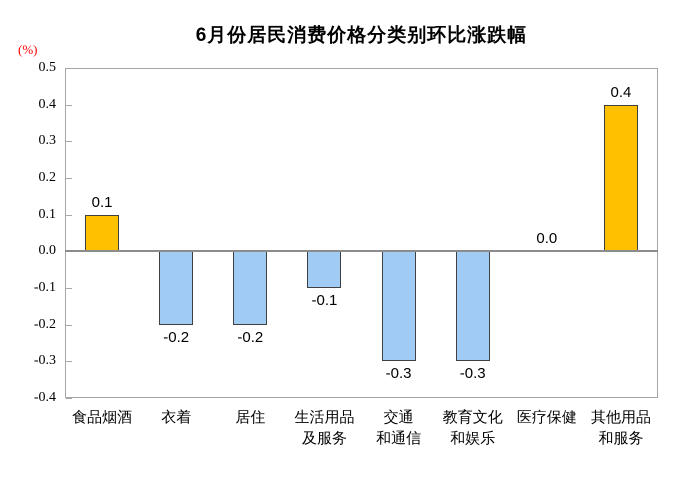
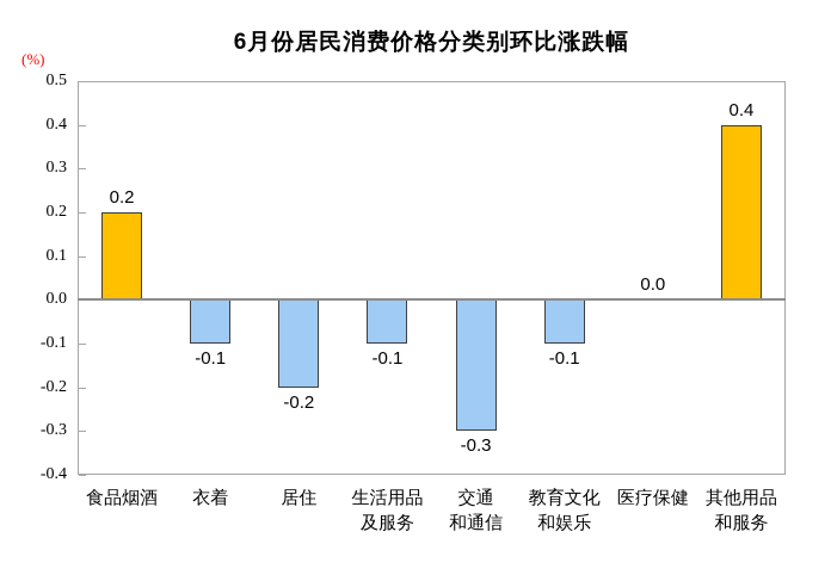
食品烟酒: 0.1 -> 0.2
衣着: -0.2 -> -0.1
教育文化和娱乐: -0.3 -> -0.1
